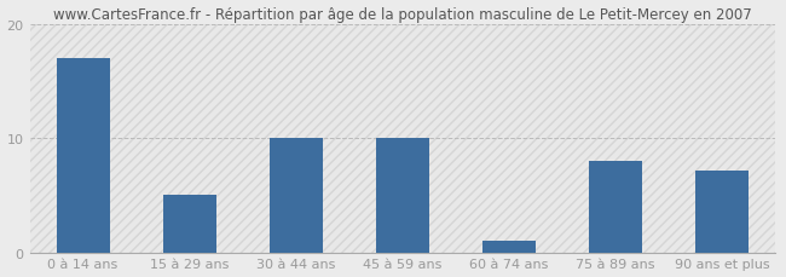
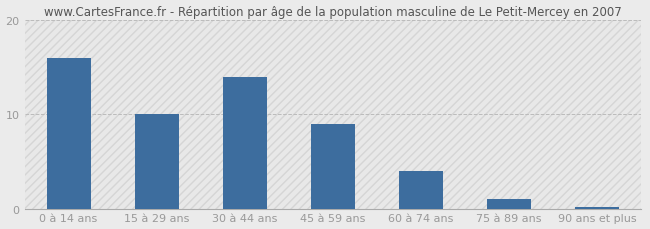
0 à 14 ans: 17.0 -> 16.0
15 à 29 ans: 5.0 -> 10.0
30 à 44 ans: 10.0 -> 14.0
45 à 59 ans: 10.0 -> 9.0
60 à 74 ans: 1.0 -> 4.0
75 à 89 ans: 8.0 -> 1.0
90 ans et plus: 7.2 -> 0.2
